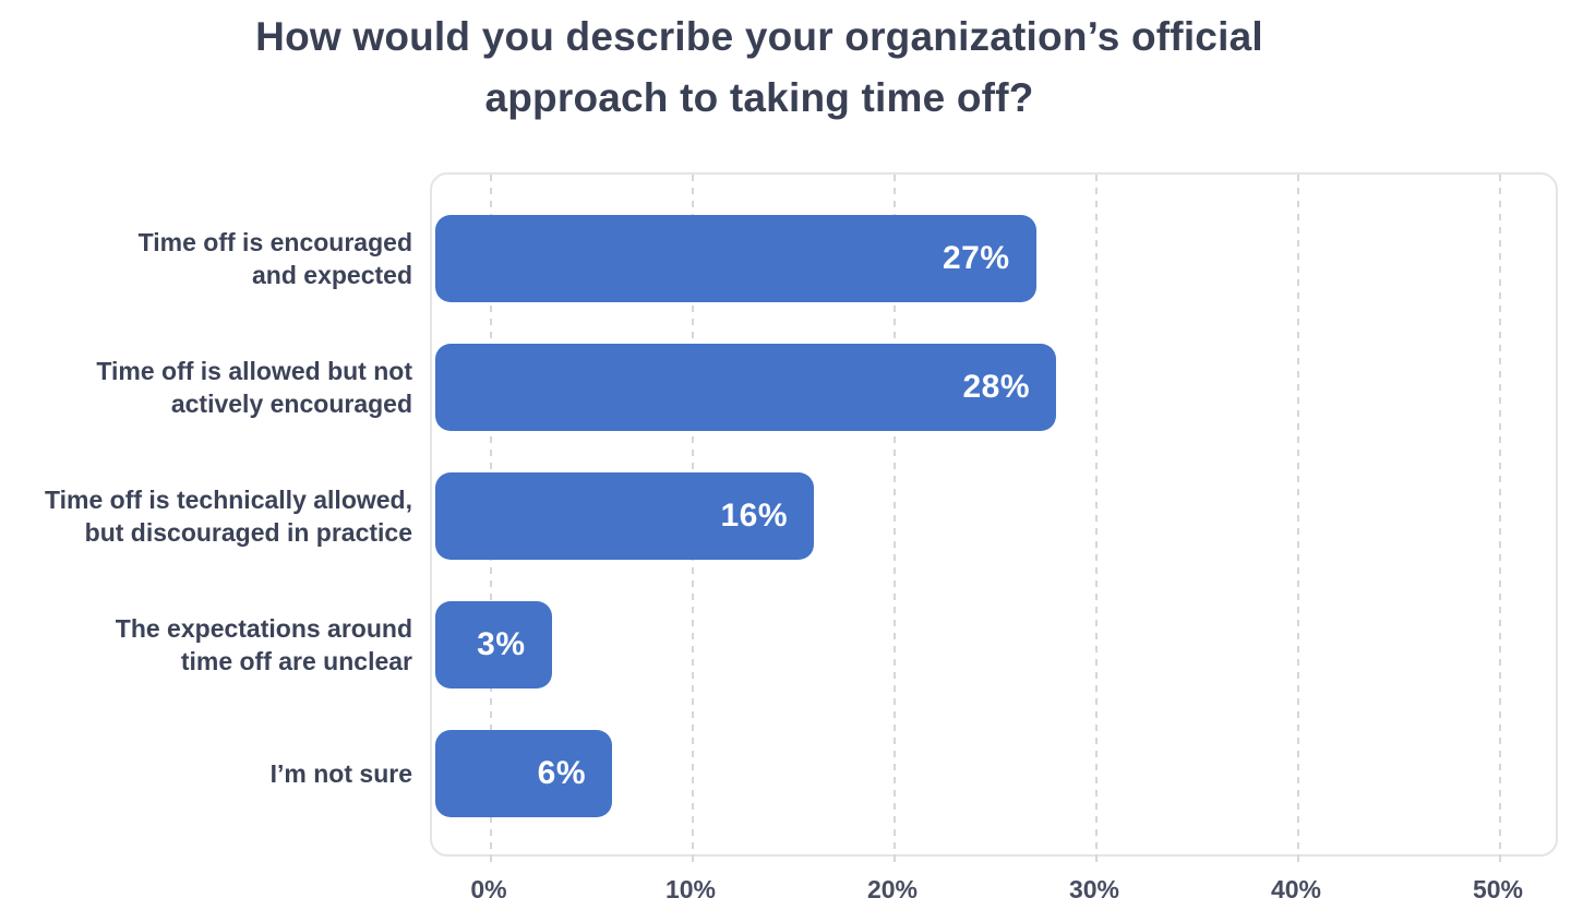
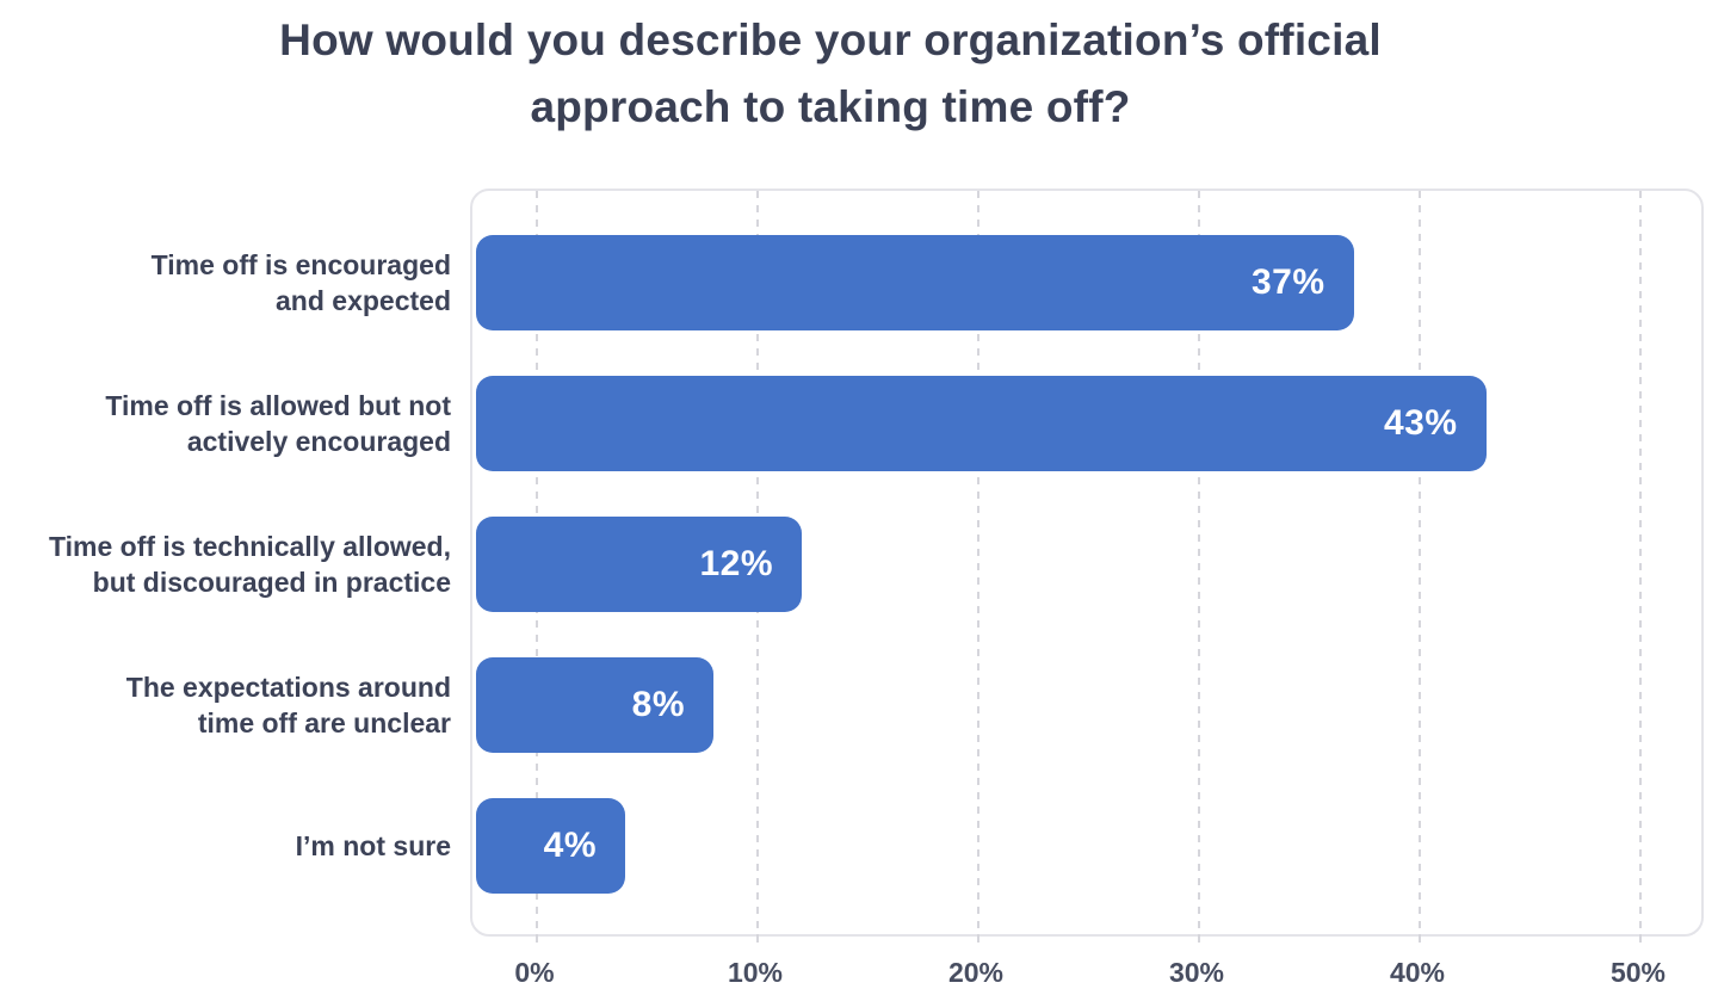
Time off is encouraged and expected: 27% -> 37%
Time off is allowed but not actively encouraged: 28% -> 43%
Time off is technically allowed, but discouraged in practice: 16% -> 12%
The expectations around time off are unclear: 3% -> 8%
I’m not sure: 6% -> 4%
